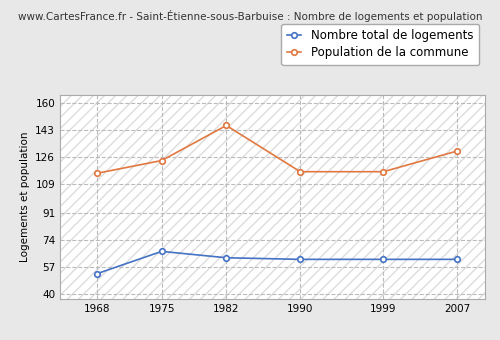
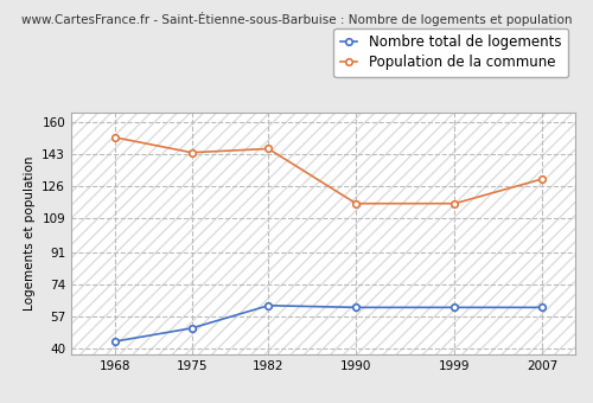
Nombre total de logements/1968: 53 -> 44
Population de la commune/1968: 116 -> 152
Nombre total de logements/1975: 67 -> 51
Population de la commune/1975: 124 -> 144
